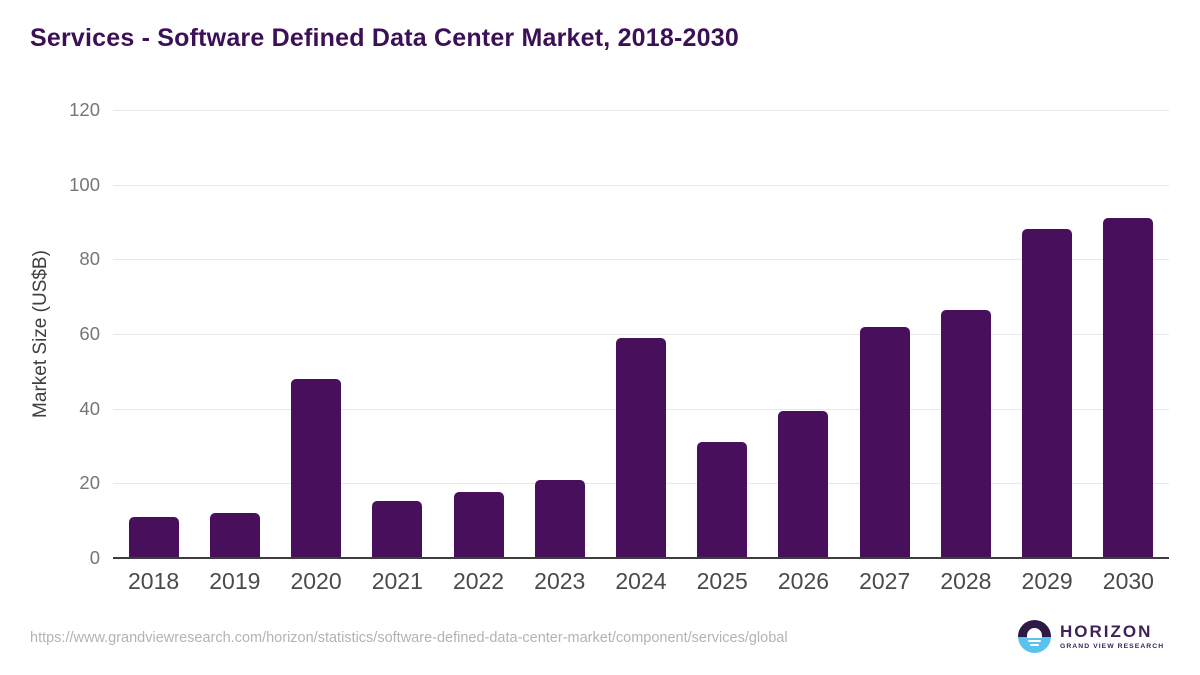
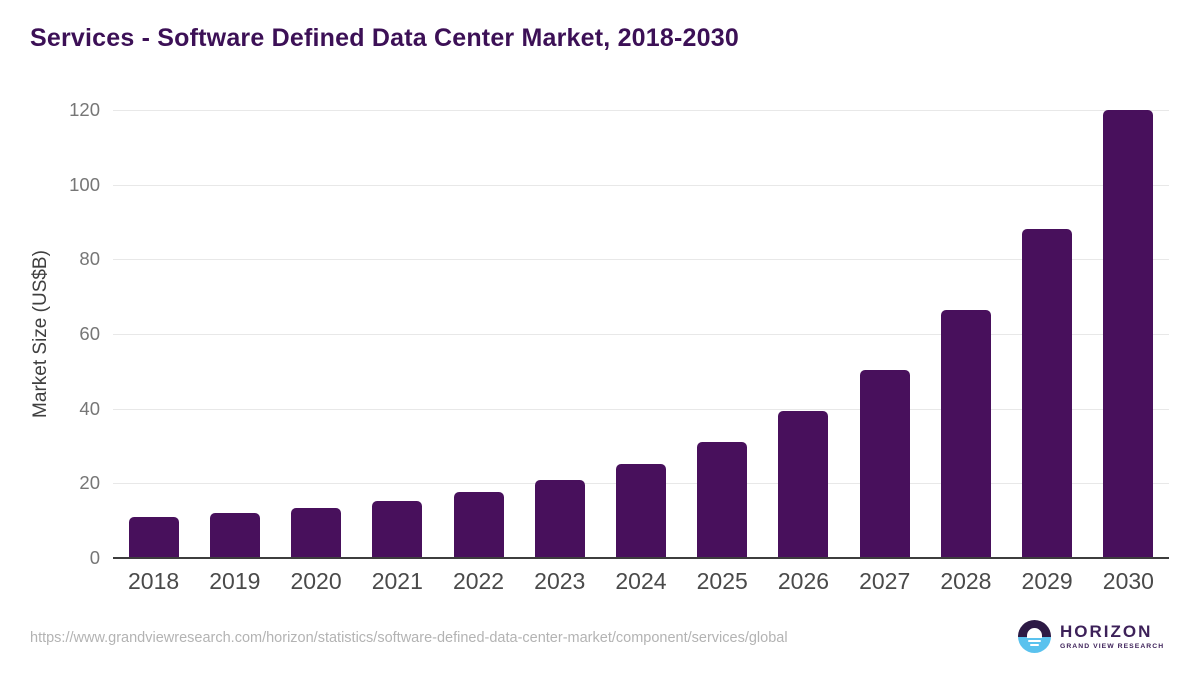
2020: 48 -> 14
2024: 59 -> 25
2027: 62 -> 50
2030: 91 -> 120
